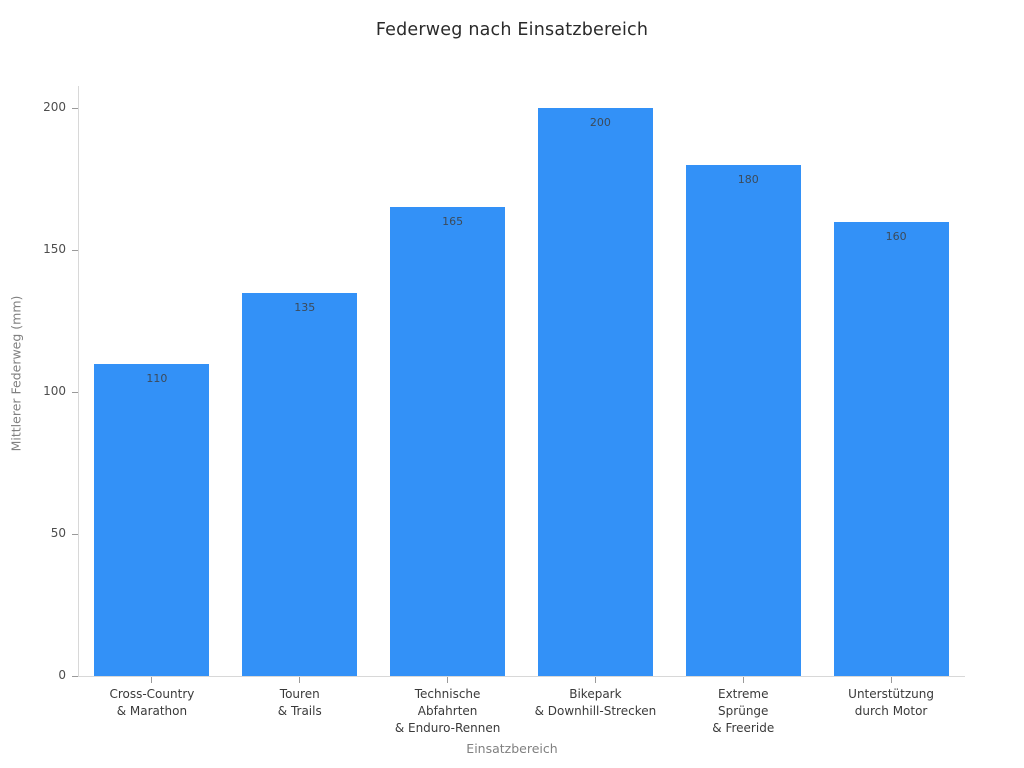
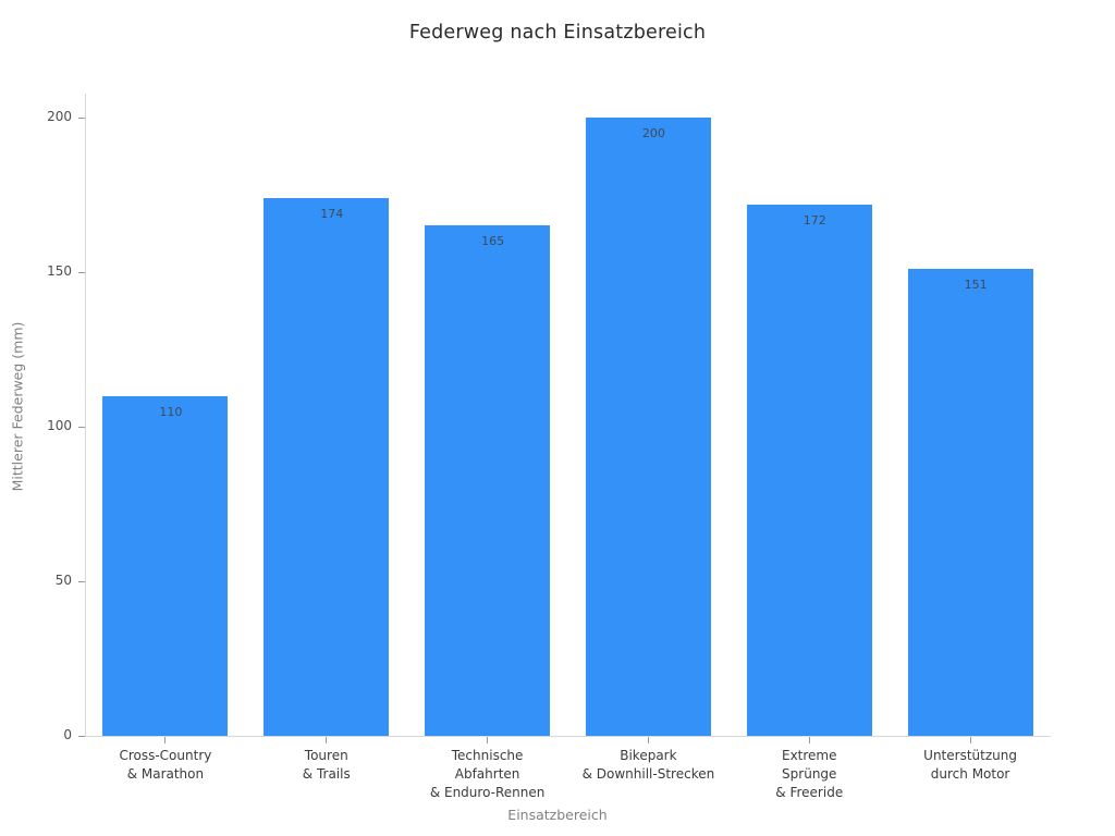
Touren & Trails: 135 -> 174
Extreme Sprünge & Freeride: 180 -> 172
Unterstützung durch Motor: 160 -> 151
